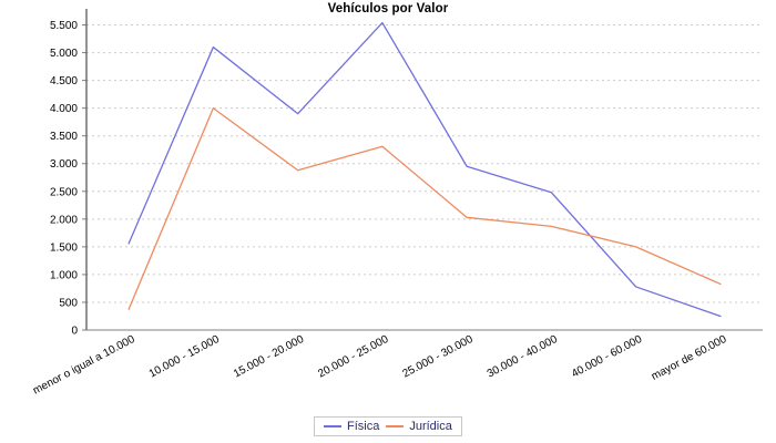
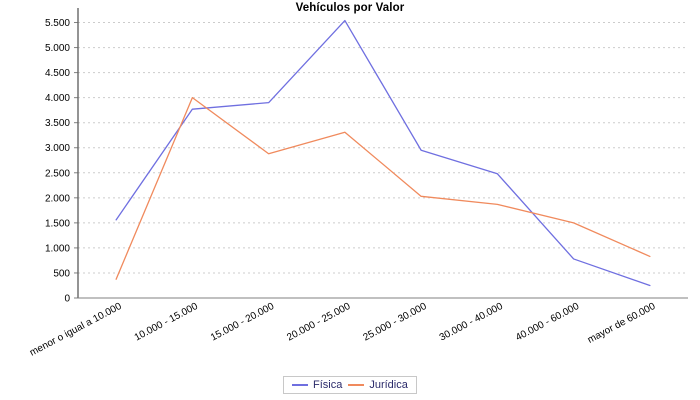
Física/10.000 - 15.000: 5100 -> 3800
